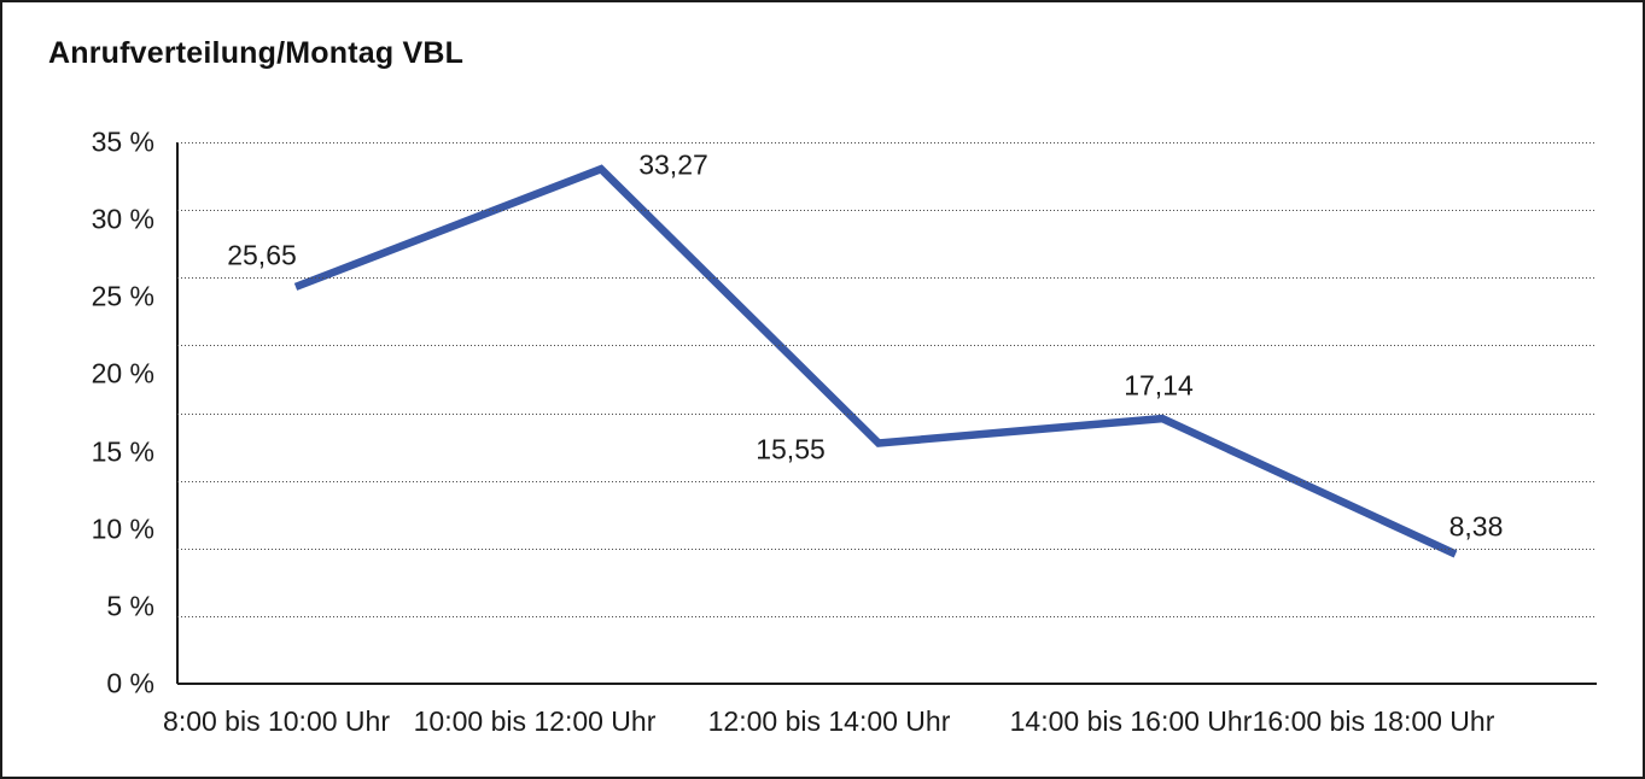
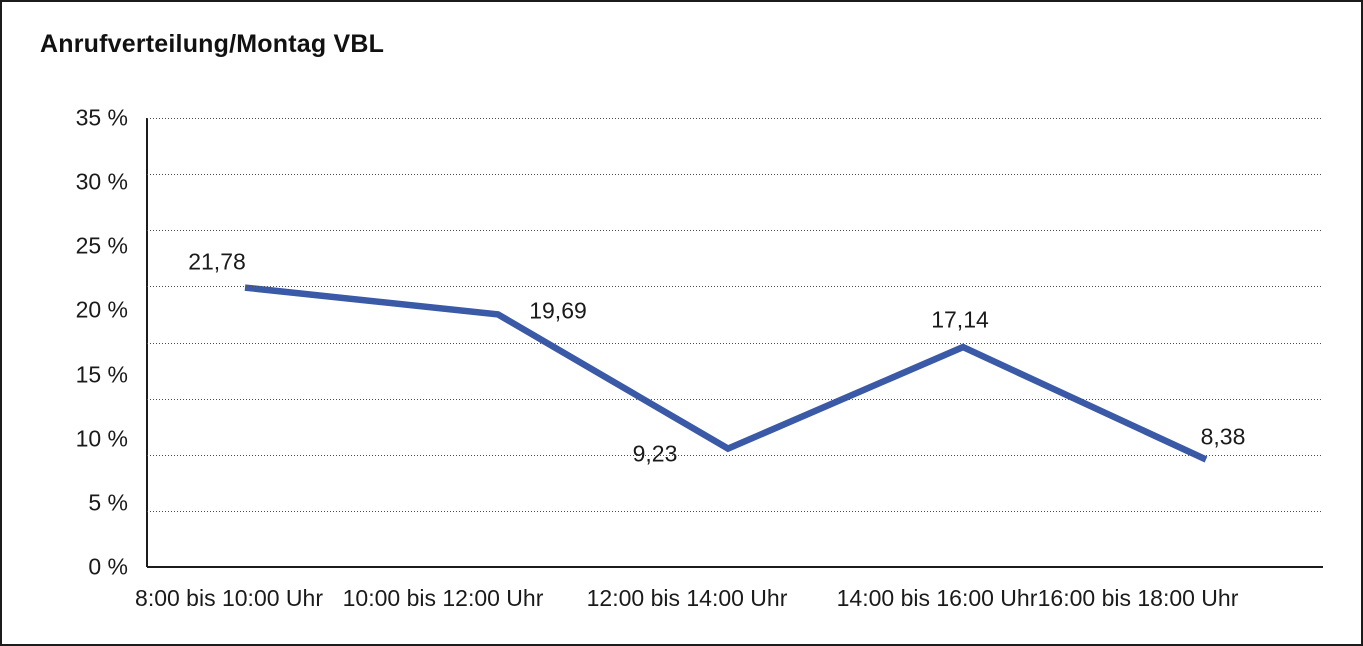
8:00 bis 10:00 Uhr: 25,65 -> 21,78
10:00 bis 12:00 Uhr: 33,27 -> 19,69
12:00 bis 14:00 Uhr: 15,55 -> 9,23
